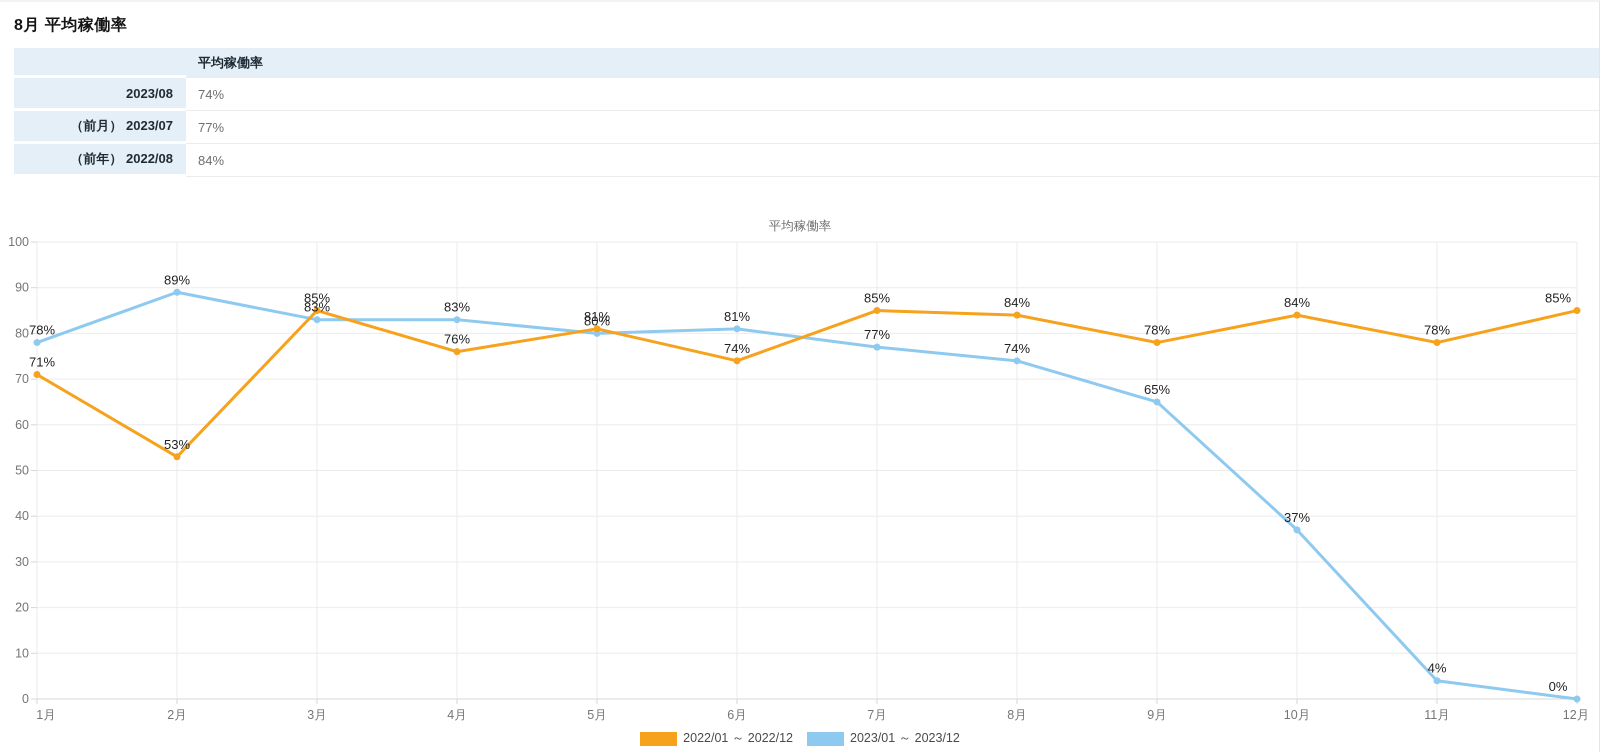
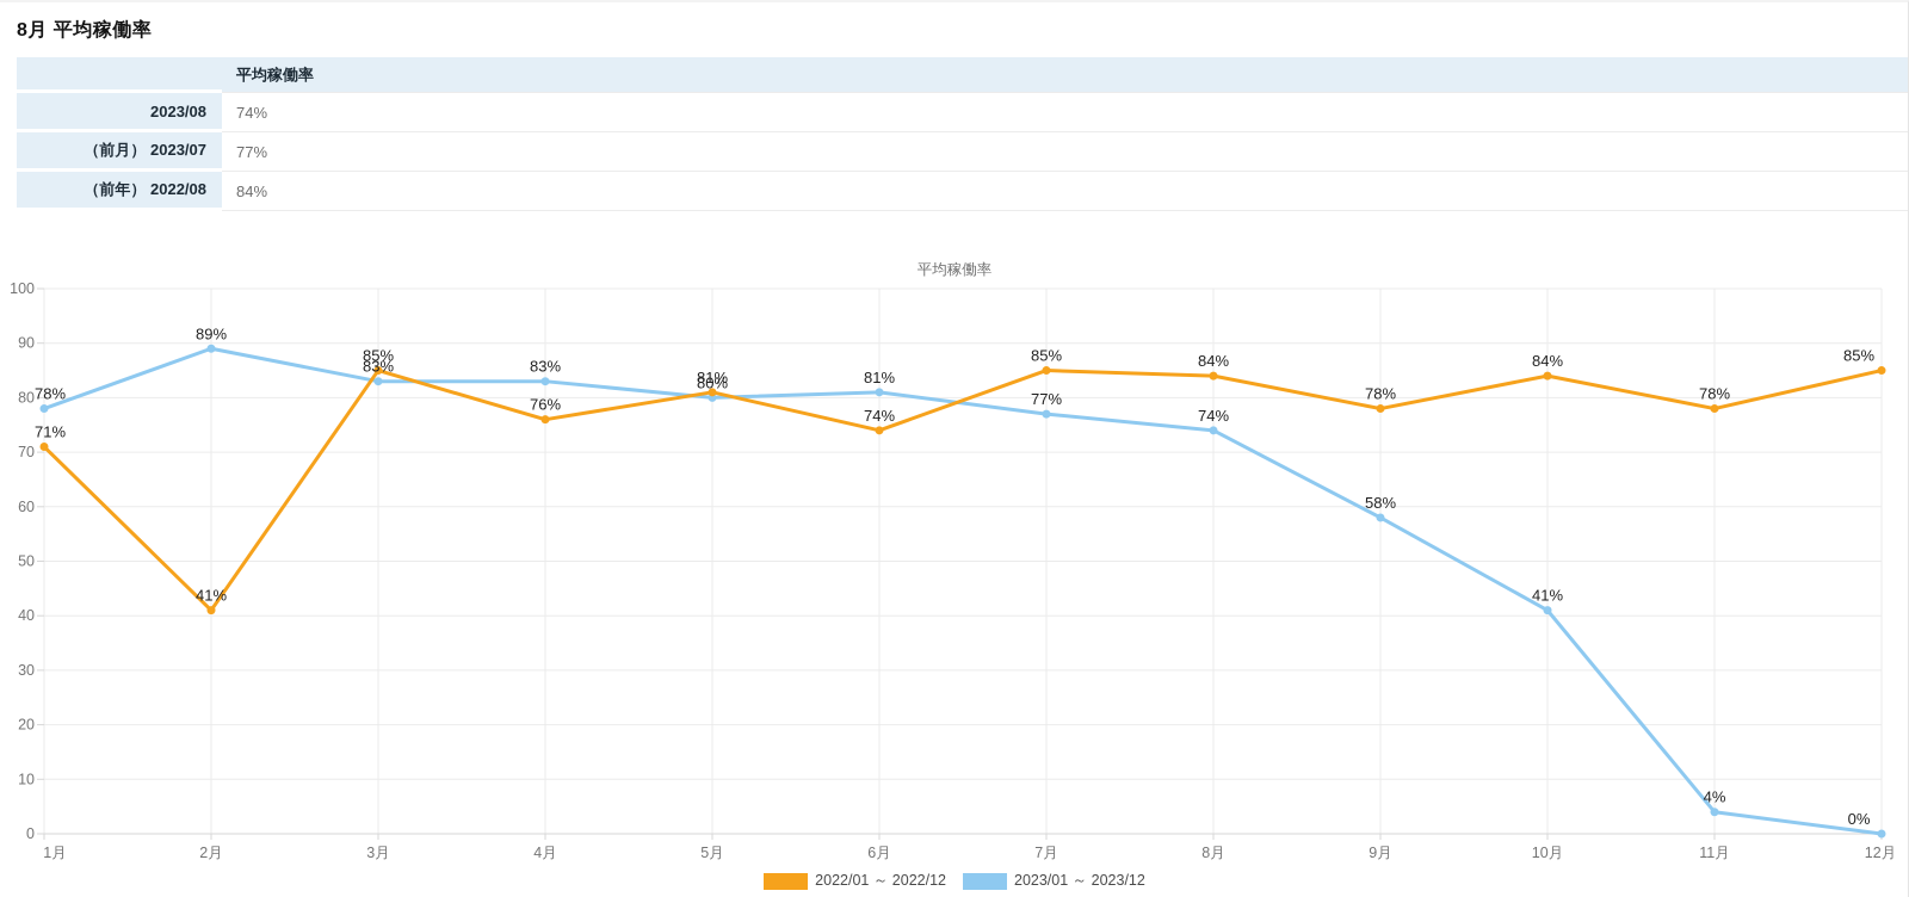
2022/01 ～ 2022/12/2月: 53% -> 41%
2023/01 ～ 2023/12/9月: 65% -> 58%
2023/01 ～ 2023/12/10月: 37% -> 41%
